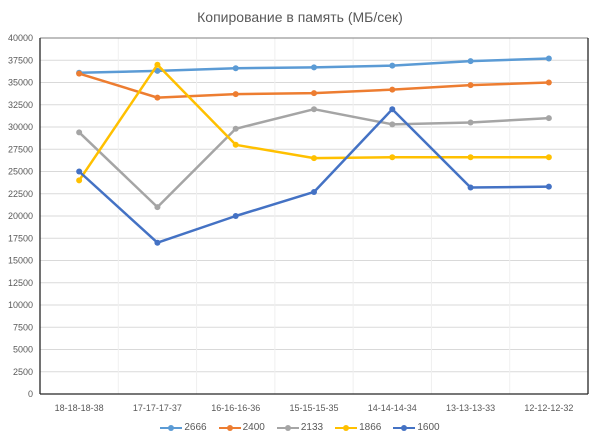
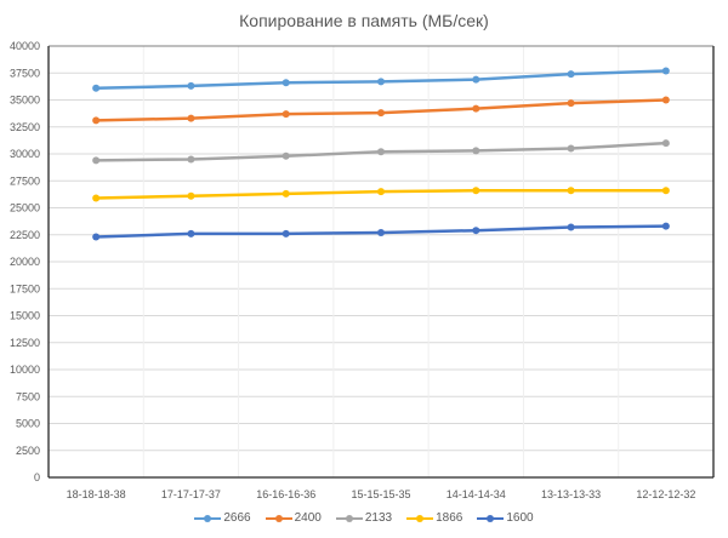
2400/18-18-18-38: 36000 -> 33000
1866/18-18-18-38: 24000 -> 26000
1600/18-18-18-38: 25000 -> 22000
2133/17-17-17-37: 21000 -> 30000
1866/17-17-17-37: 37000 -> 26000
1600/17-17-17-37: 17000 -> 23000
1866/16-16-16-36: 28000 -> 26000
1600/16-16-16-36: 20000 -> 23000
2133/15-15-15-35: 32000 -> 30000
1600/14-14-14-34: 32000 -> 23000
